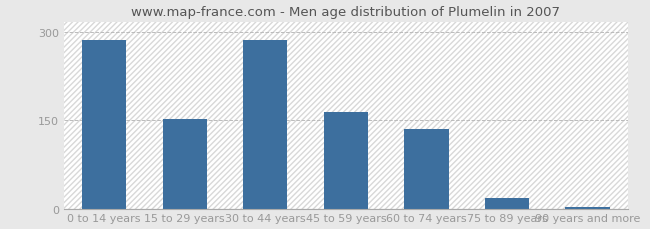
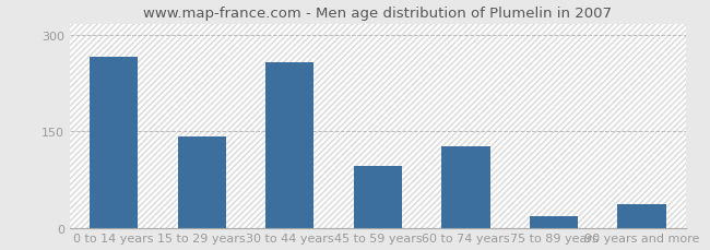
0 to 14 years: 287 -> 266
15 to 29 years: 152 -> 142
30 to 44 years: 287 -> 258
45 to 59 years: 165 -> 96
60 to 74 years: 136 -> 126
90 years and more: 2 -> 36
